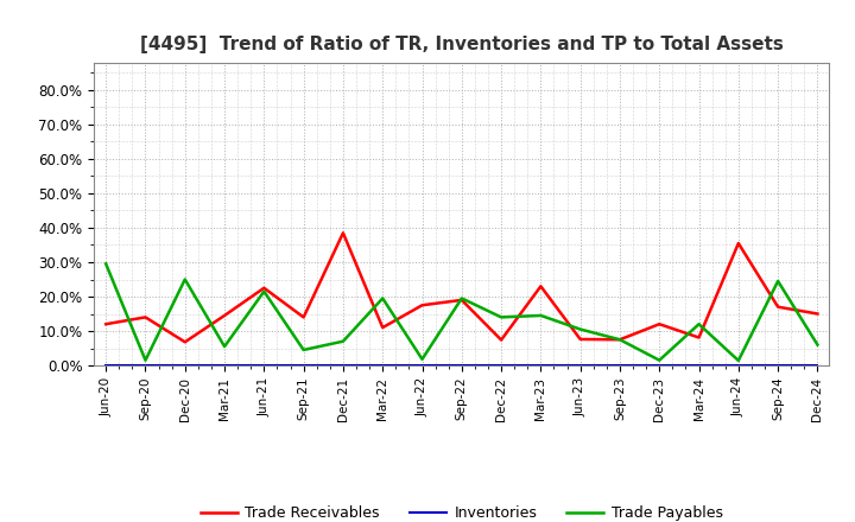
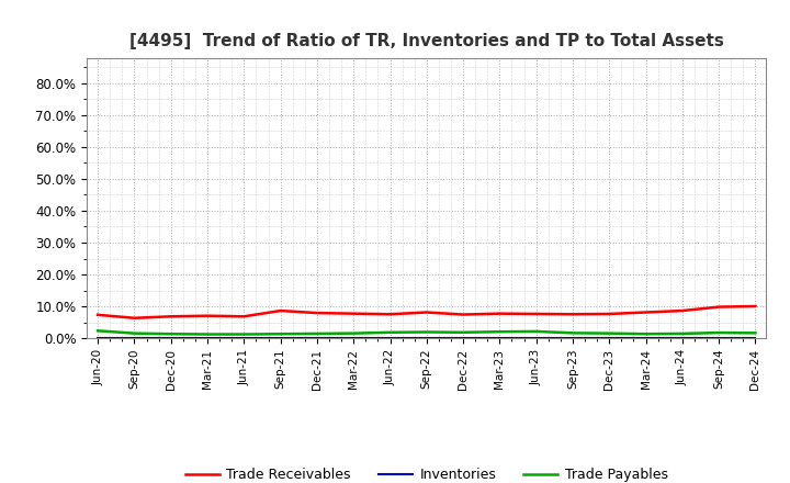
Trade Receivables/Jun-20: 12.0% -> 7.3%
Trade Payables/Jun-20: 29.5% -> 2.3%
Trade Receivables/Sep-20: 14.0% -> 6.3%
Trade Payables/Dec-20: 25.0% -> 1.3%
Trade Receivables/Mar-21: 14.5% -> 7.0%
Trade Payables/Mar-21: 5.5% -> 1.2%
Trade Receivables/Jun-21: 22.5% -> 6.8%
Trade Payables/Jun-21: 21.5% -> 1.2%
Trade Receivables/Sep-21: 14.0% -> 8.6%
Trade Payables/Sep-21: 4.5% -> 1.3%
Trade Receivables/Dec-21: 38.5% -> 7.9%
Trade Payables/Dec-21: 7.0% -> 1.4%
Trade Receivables/Mar-22: 11.0% -> 7.7%
Trade Payables/Mar-22: 19.5% -> 1.5%
Trade Receivables/Jun-22: 17.5% -> 7.5%
Trade Receivables/Sep-22: 19.0% -> 8.1%
Trade Payables/Sep-22: 19.5% -> 1.9%
Trade Payables/Dec-22: 14.0% -> 1.8%
Trade Receivables/Mar-23: 23.0% -> 7.7%
Trade Payables/Mar-23: 14.5% -> 2.0%
Trade Payables/Jun-23: 10.5% -> 2.1%
Trade Payables/Sep-23: 7.5% -> 1.6%
Trade Receivables/Dec-23: 12.0% -> 7.6%
Trade Payables/Mar-24: 12.0% -> 1.3%
Trade Receivables/Jun-24: 35.5% -> 8.6%
Trade Receivables/Sep-24: 17.0% -> 9.8%
Trade Payables/Sep-24: 24.5% -> 1.7%
Trade Receivables/Dec-24: 15.0% -> 10.0%
Trade Payables/Dec-24: 6.0% -> 1.6%
